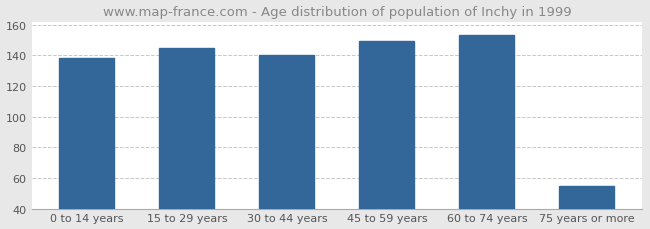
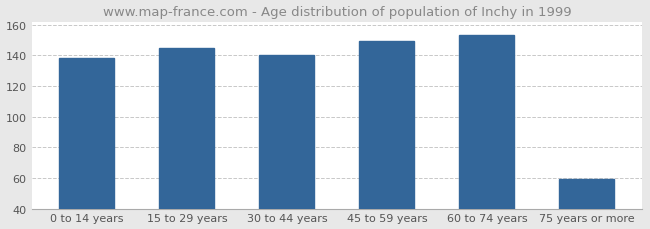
75 years or more: 55 -> 59
